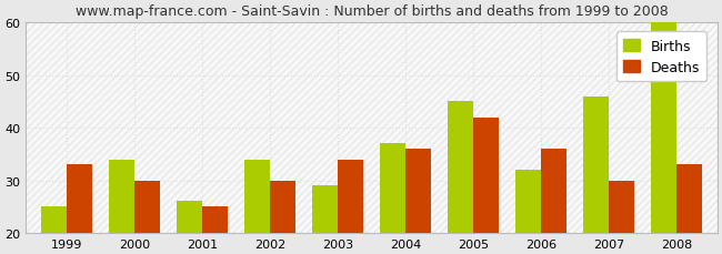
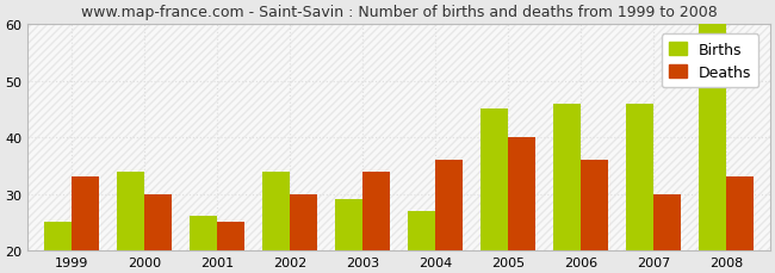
Births/2004: 37 -> 27
Deaths/2005: 42 -> 40
Births/2006: 32 -> 46
